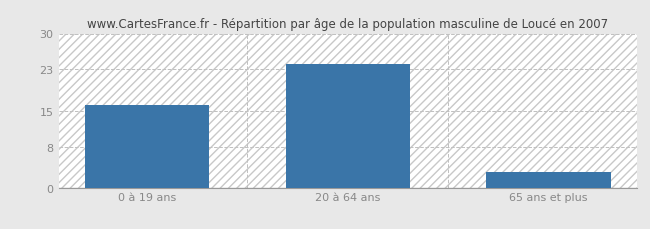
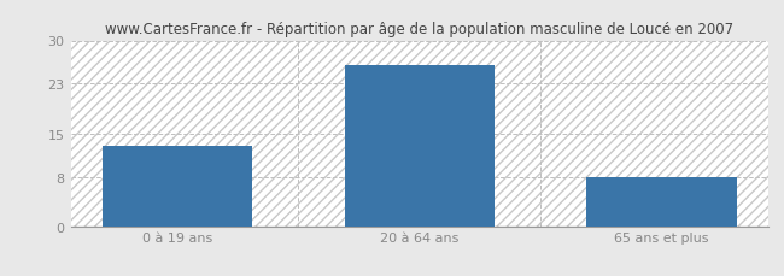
0 à 19 ans: 16 -> 13
20 à 64 ans: 24 -> 26
65 ans et plus: 3 -> 8
